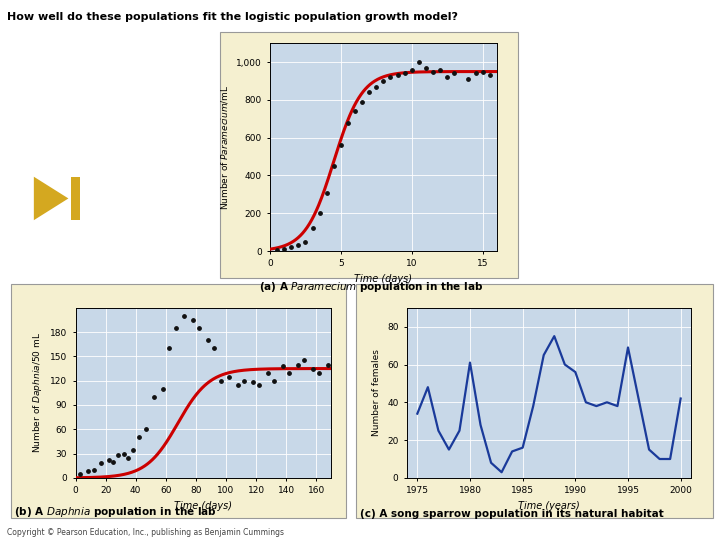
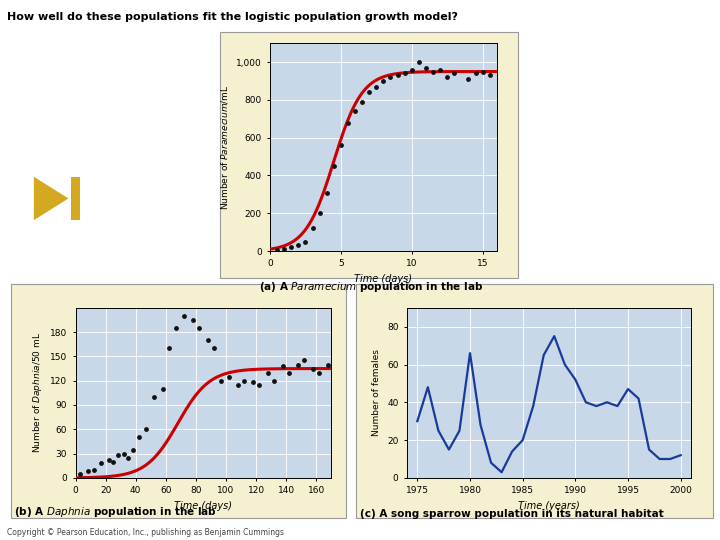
1975: 34 -> 30
1980: 61 -> 66
1985: 16 -> 20
1990: 56 -> 52
1995: 69 -> 47
2000: 42 -> 12
